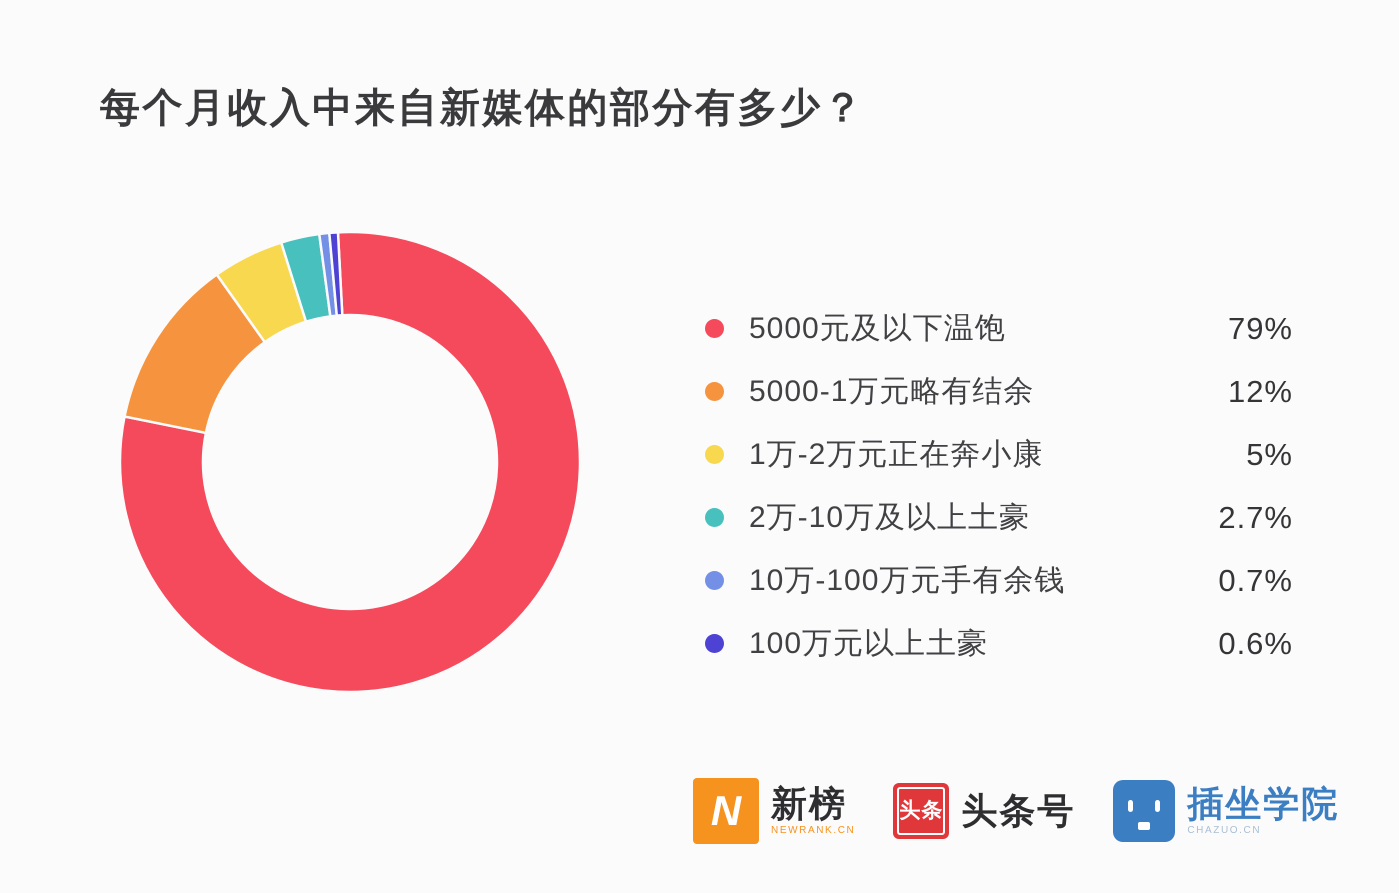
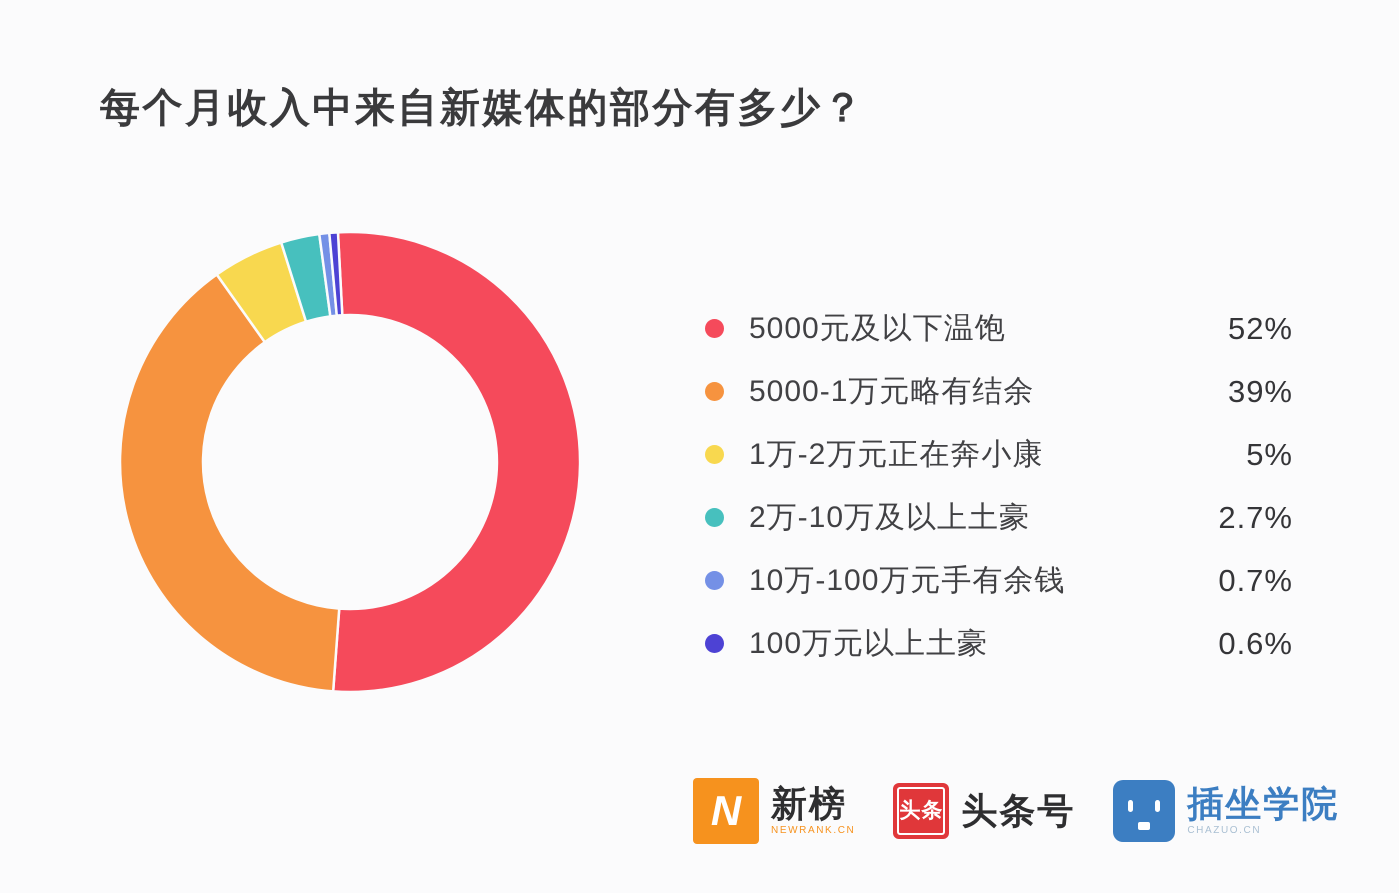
5000元及以下温饱: 79% -> 52%
5000-1万元略有结余: 12% -> 39%
